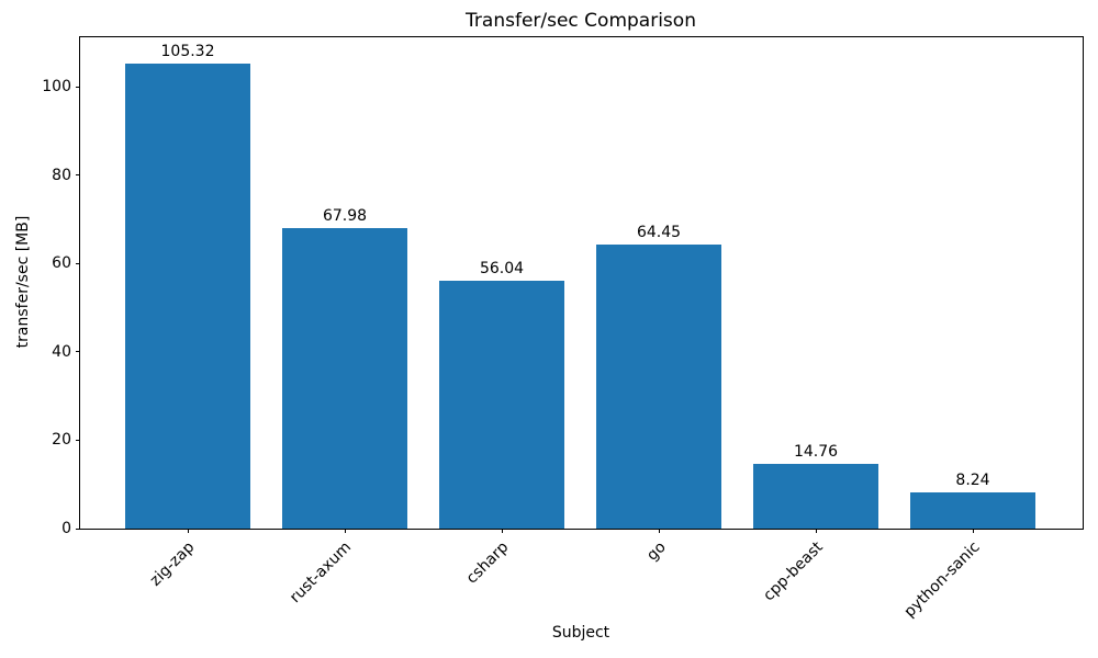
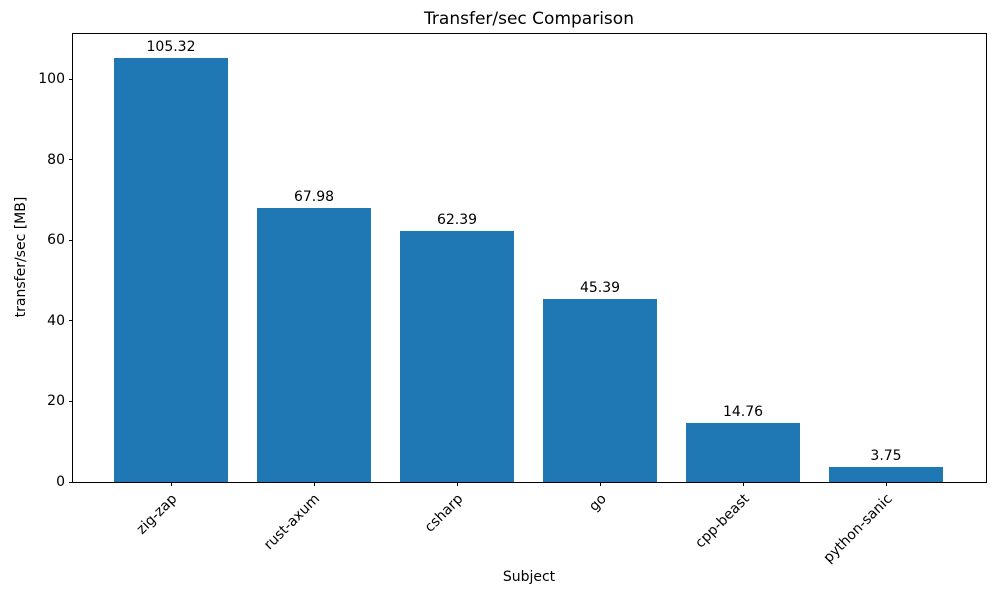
csharp: 56.04 -> 62.39
go: 64.45 -> 45.39
python-sanic: 8.24 -> 3.75
